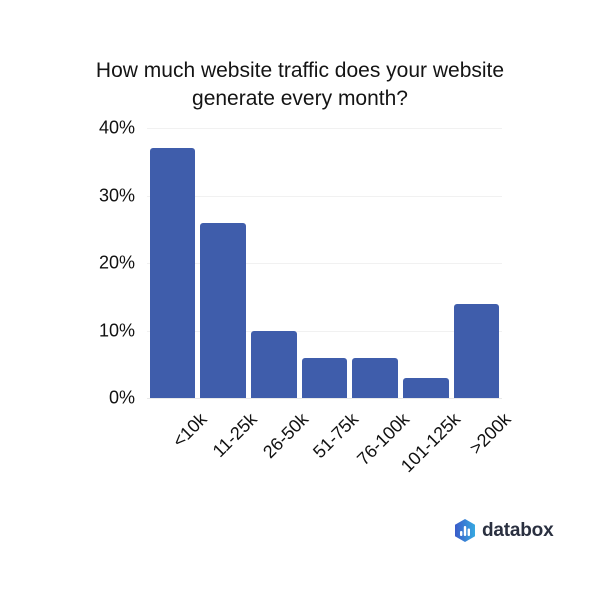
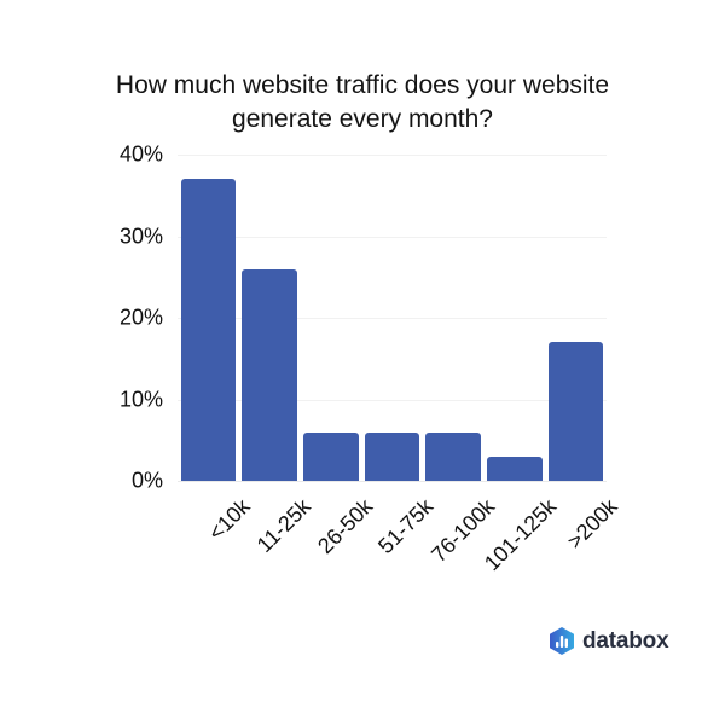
26-50k: 10% -> 6%
>200k: 14% -> 17%
